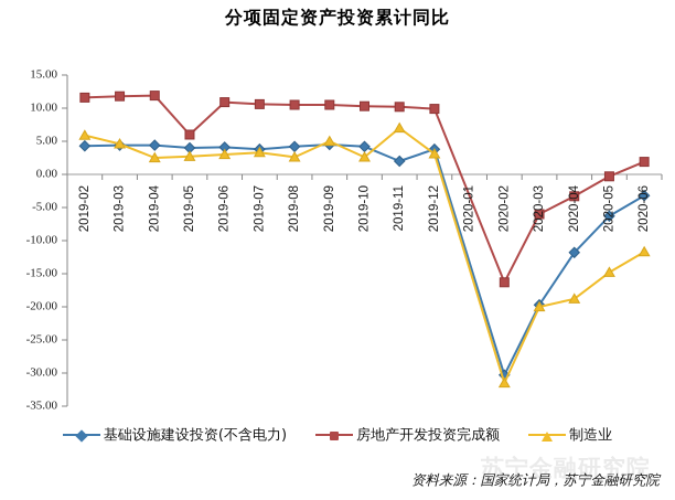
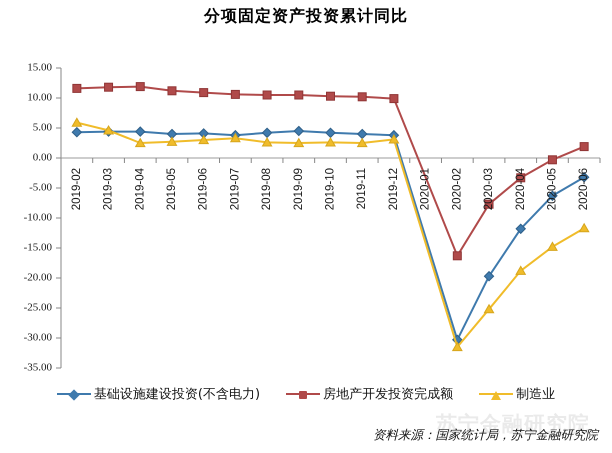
房地产开发投资完成额/2019-05: 6 -> 11
制造业/2019-09: 5 -> 2
基础设施建设投资(不含电力)/2019-11: 2 -> 4
制造业/2019-11: 7 -> 2
房地产开发投资完成额/2020-03: -6 -> -8
制造业/2020-03: -20 -> -25
